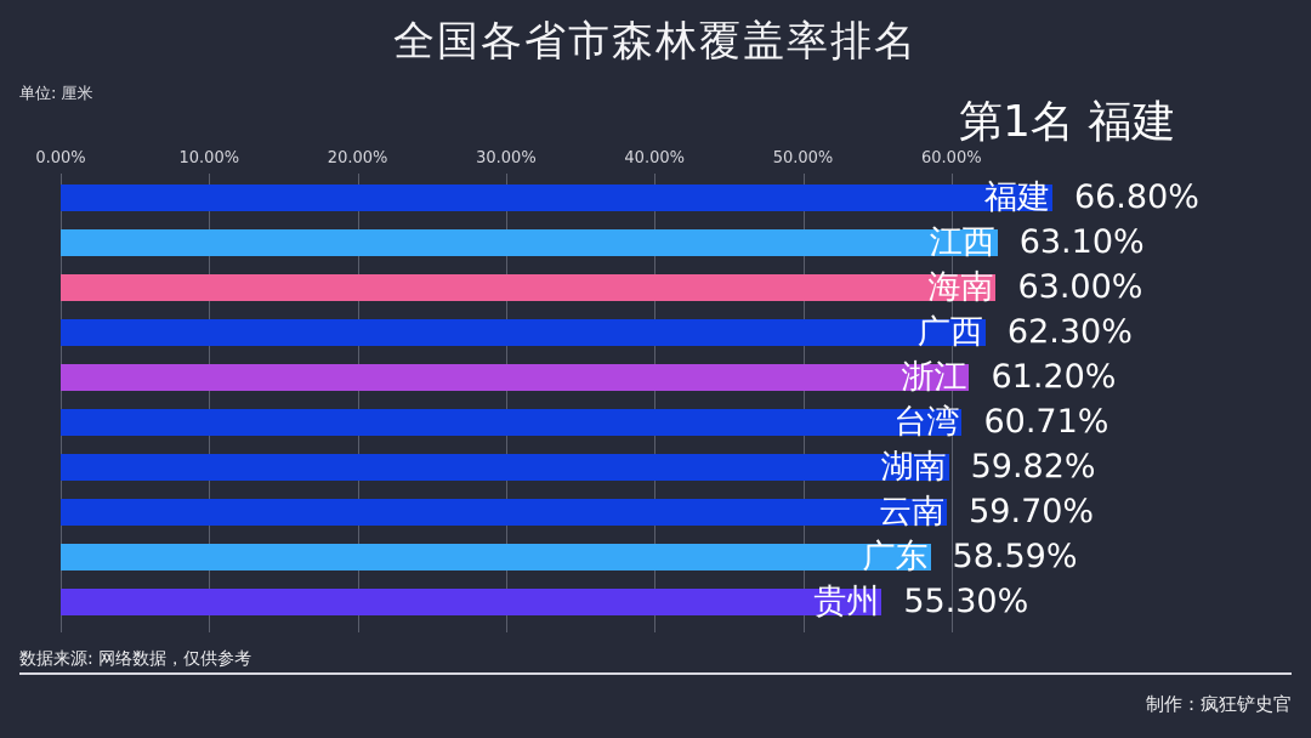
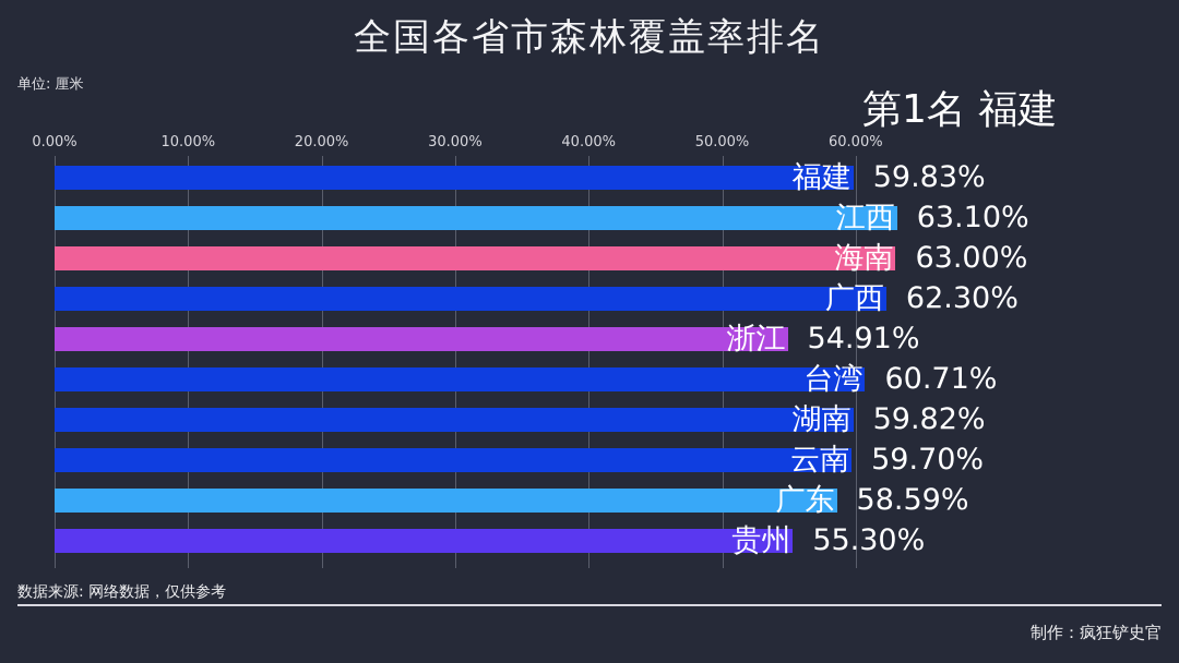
福建: 66.80% -> 59.83%
浙江: 61.20% -> 54.91%
